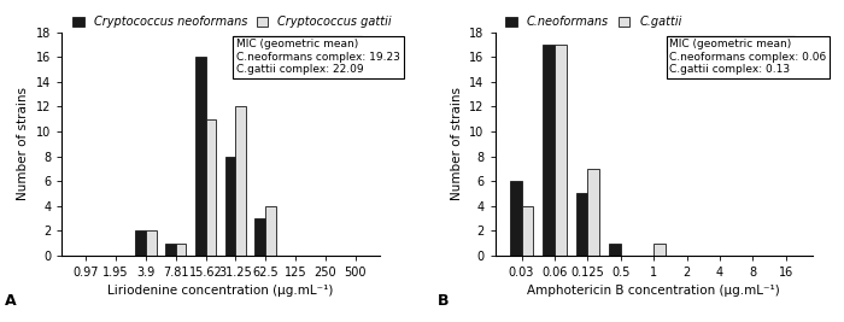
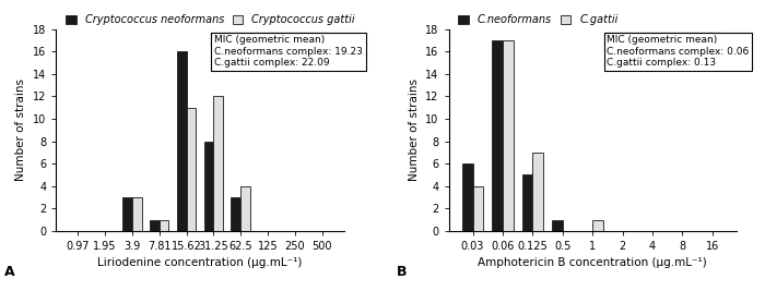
Cryptococcus neoformans/3.9: 2 -> 3
Cryptococcus gattii/3.9: 2 -> 3
